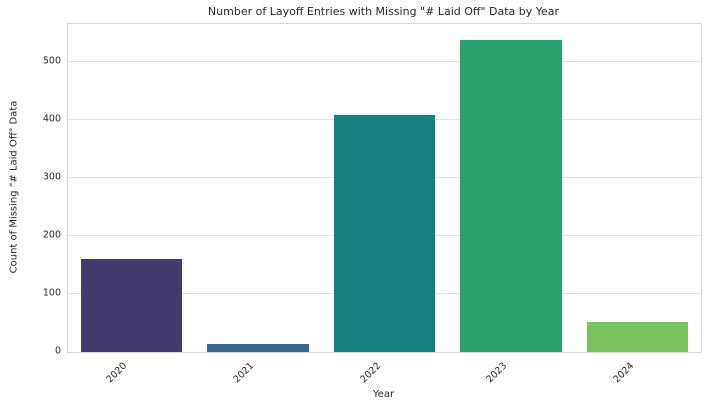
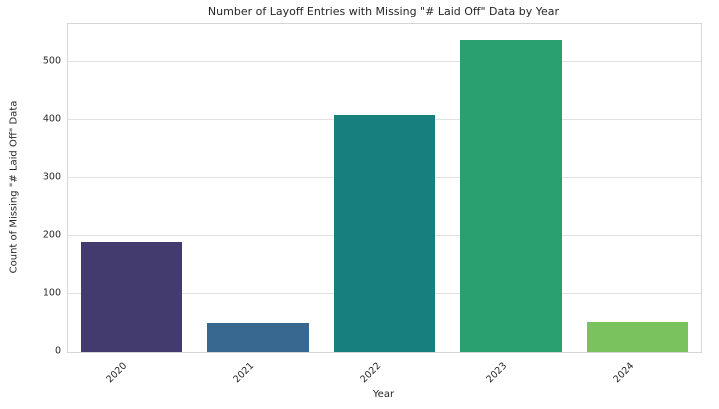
2020: 160 -> 190
2021: 10 -> 50
